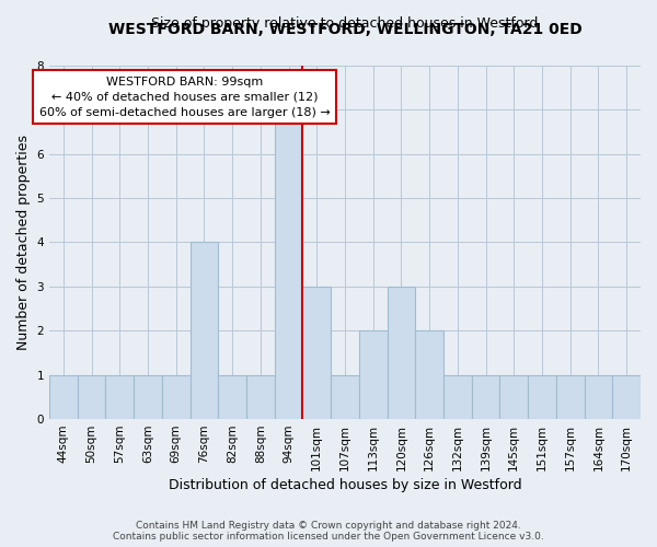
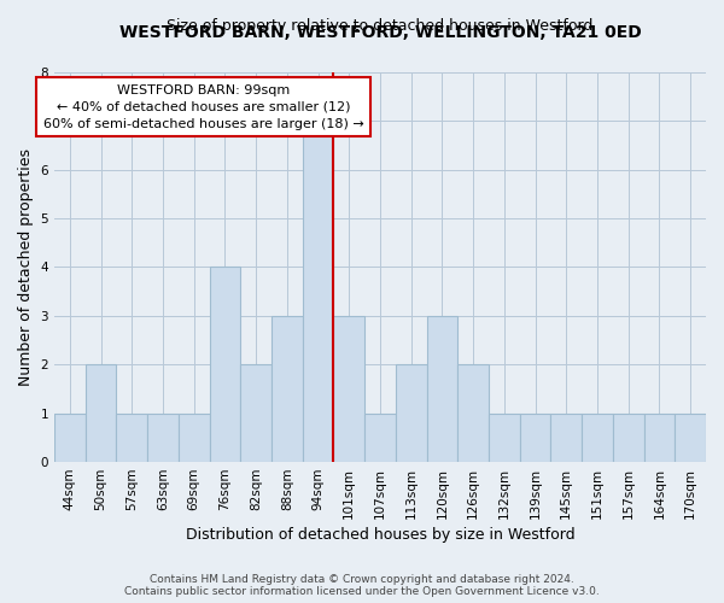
50sqm: 1 -> 2
82sqm: 1 -> 2
88sqm: 1 -> 3
